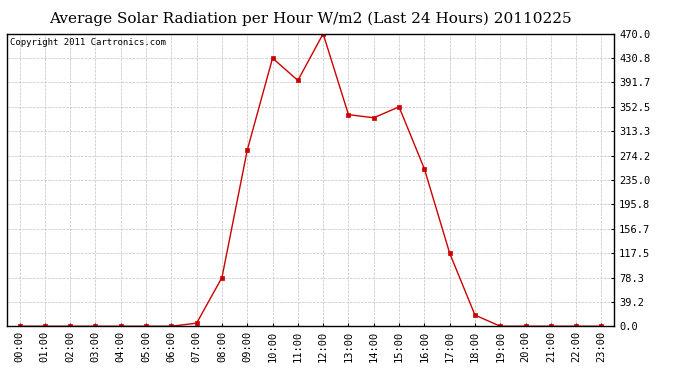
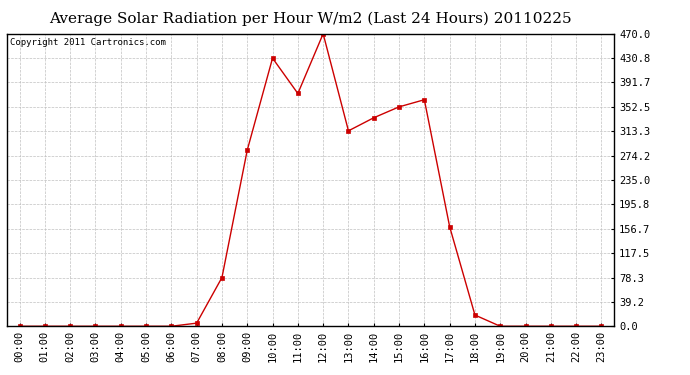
11:00: 395 -> 374
13:00: 340 -> 314
16:00: 253 -> 364
17:00: 118 -> 160
